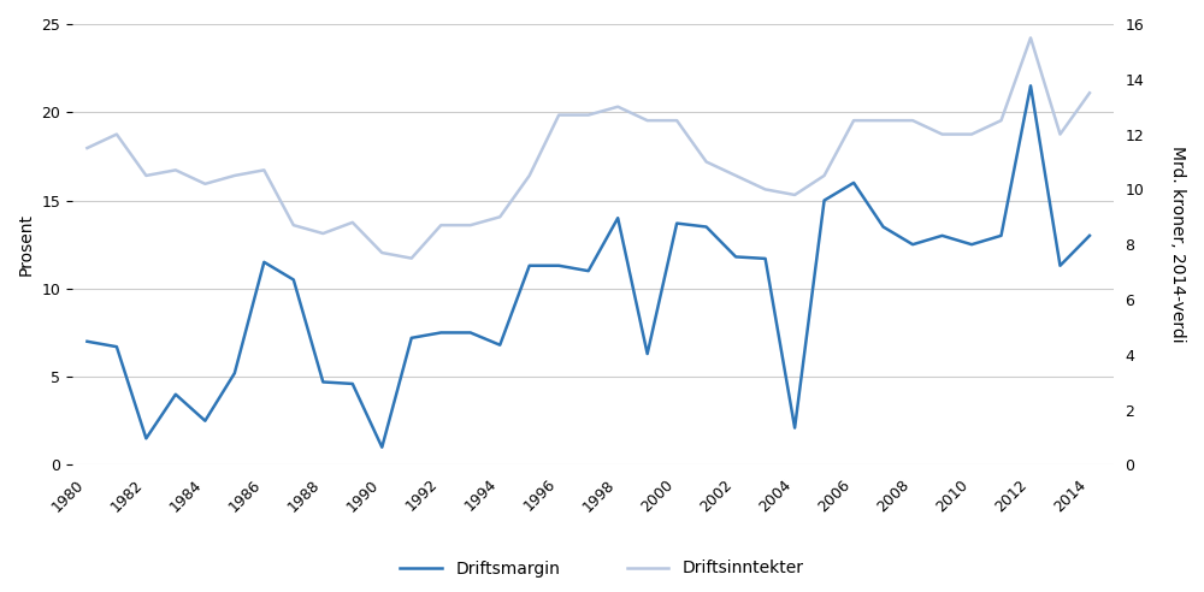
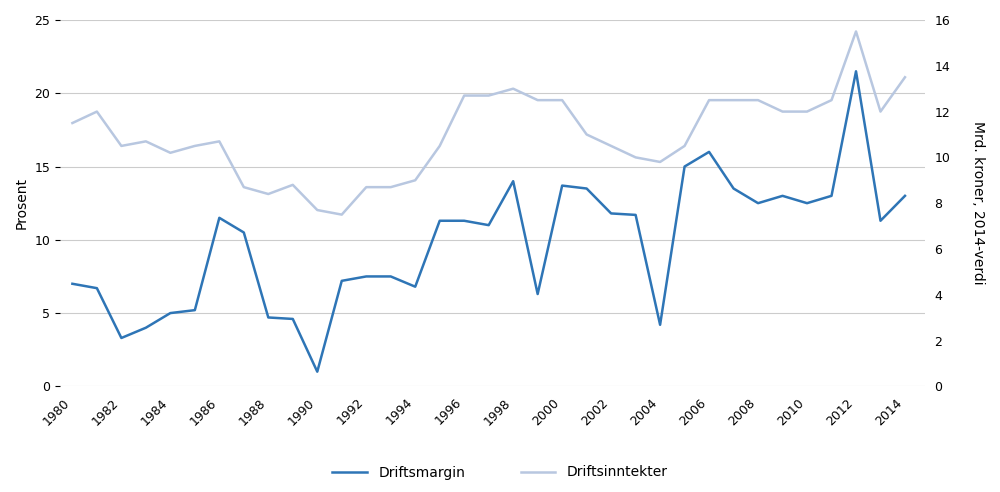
Driftsmargin/1982: 1.5 -> 3.3
Driftsmargin/1984: 2.5 -> 5.0
Driftsmargin/2004: 2.1 -> 4.2
